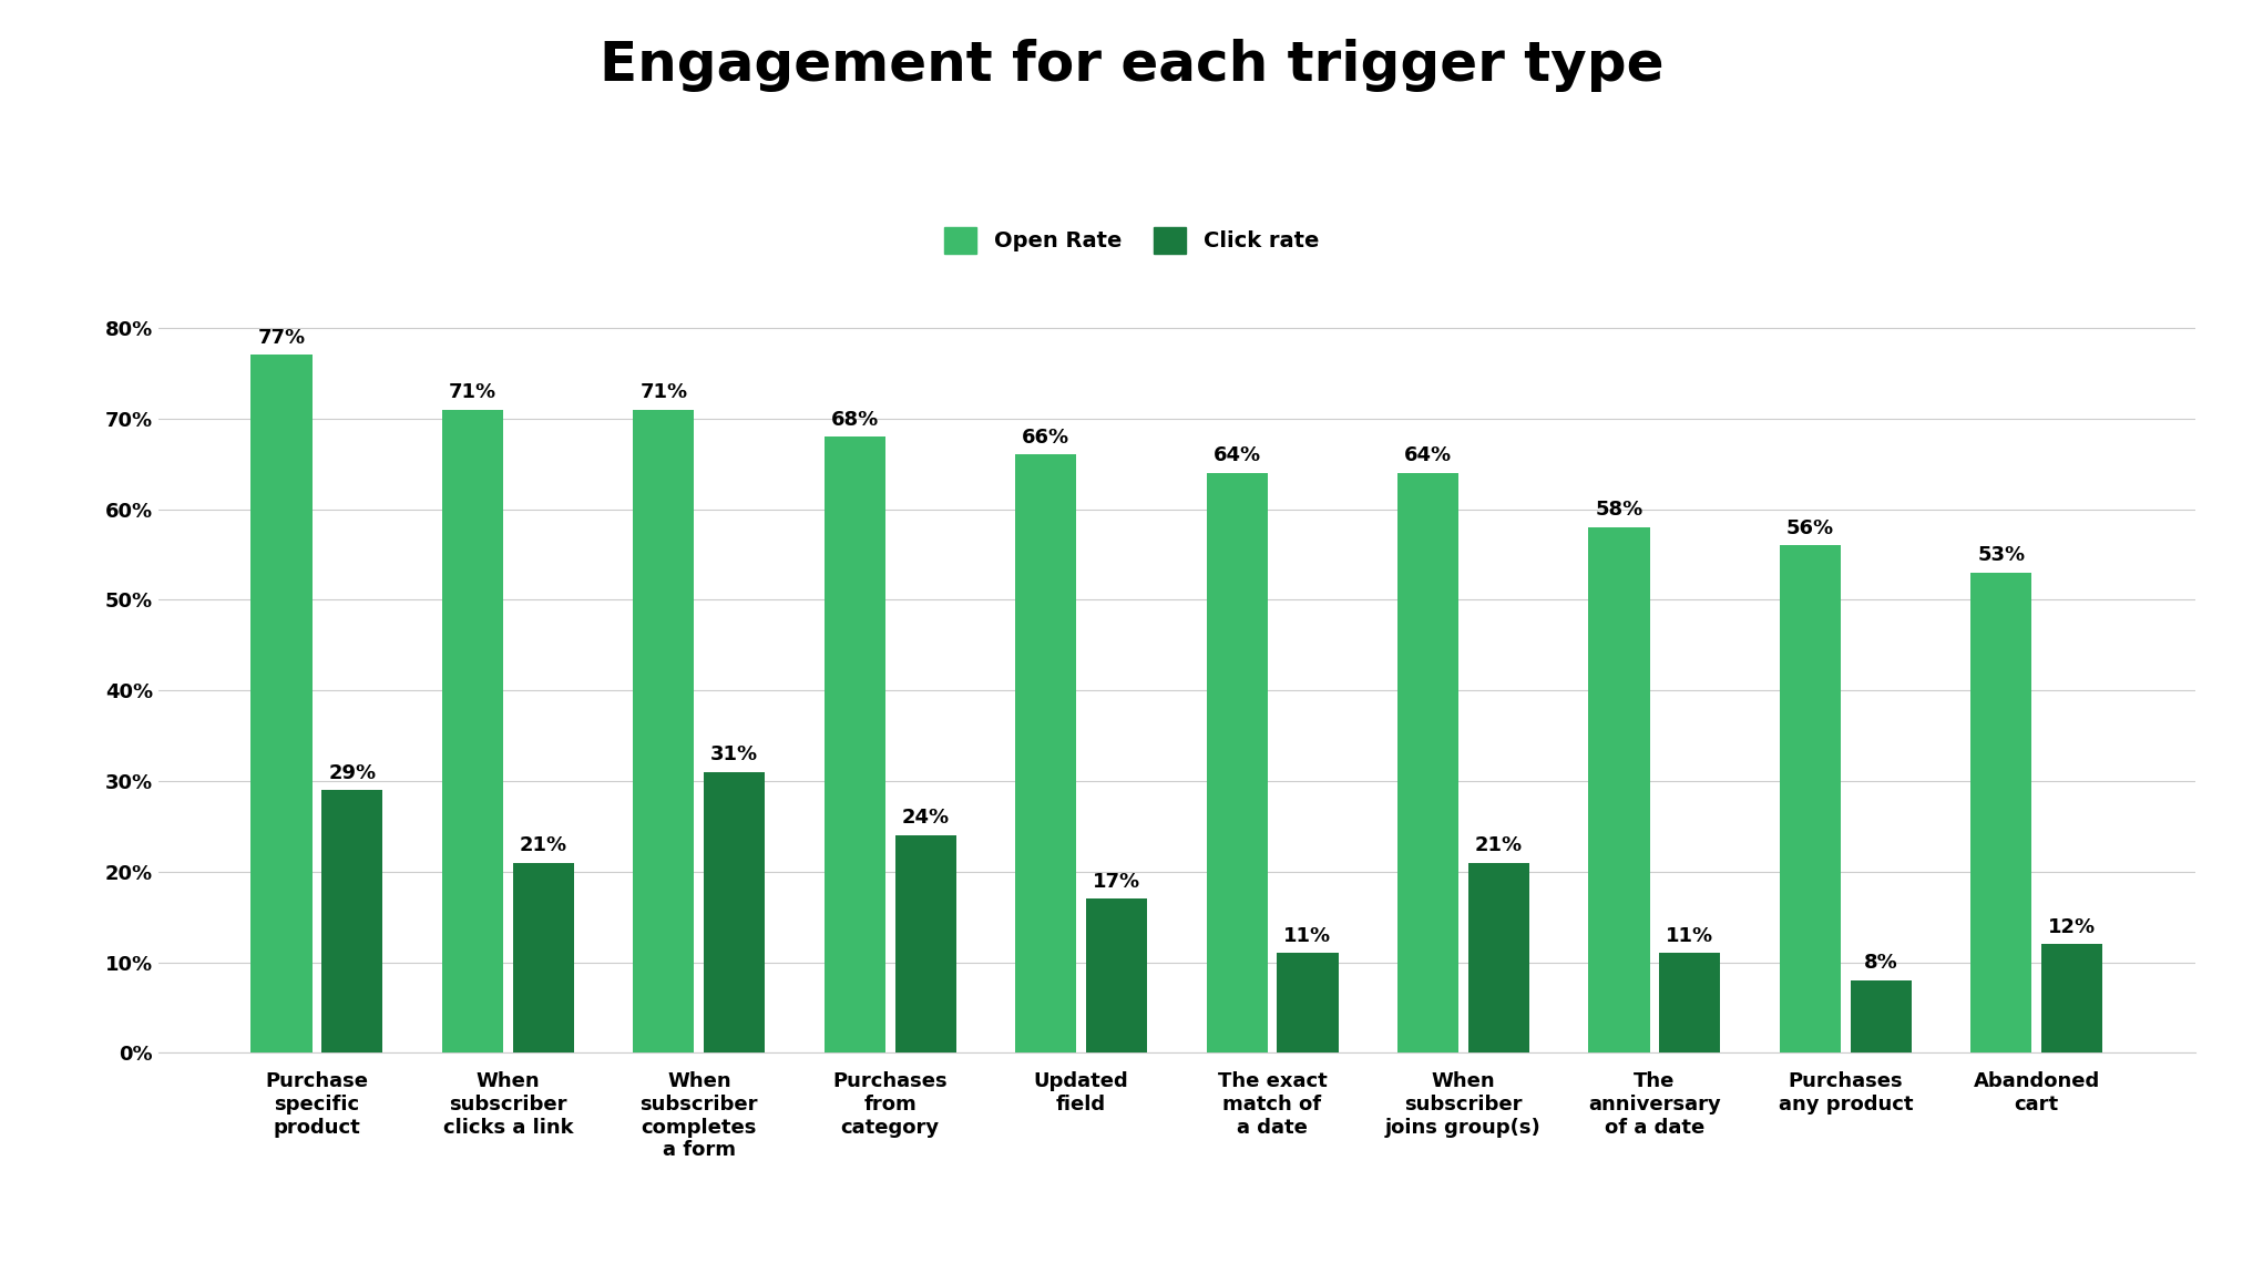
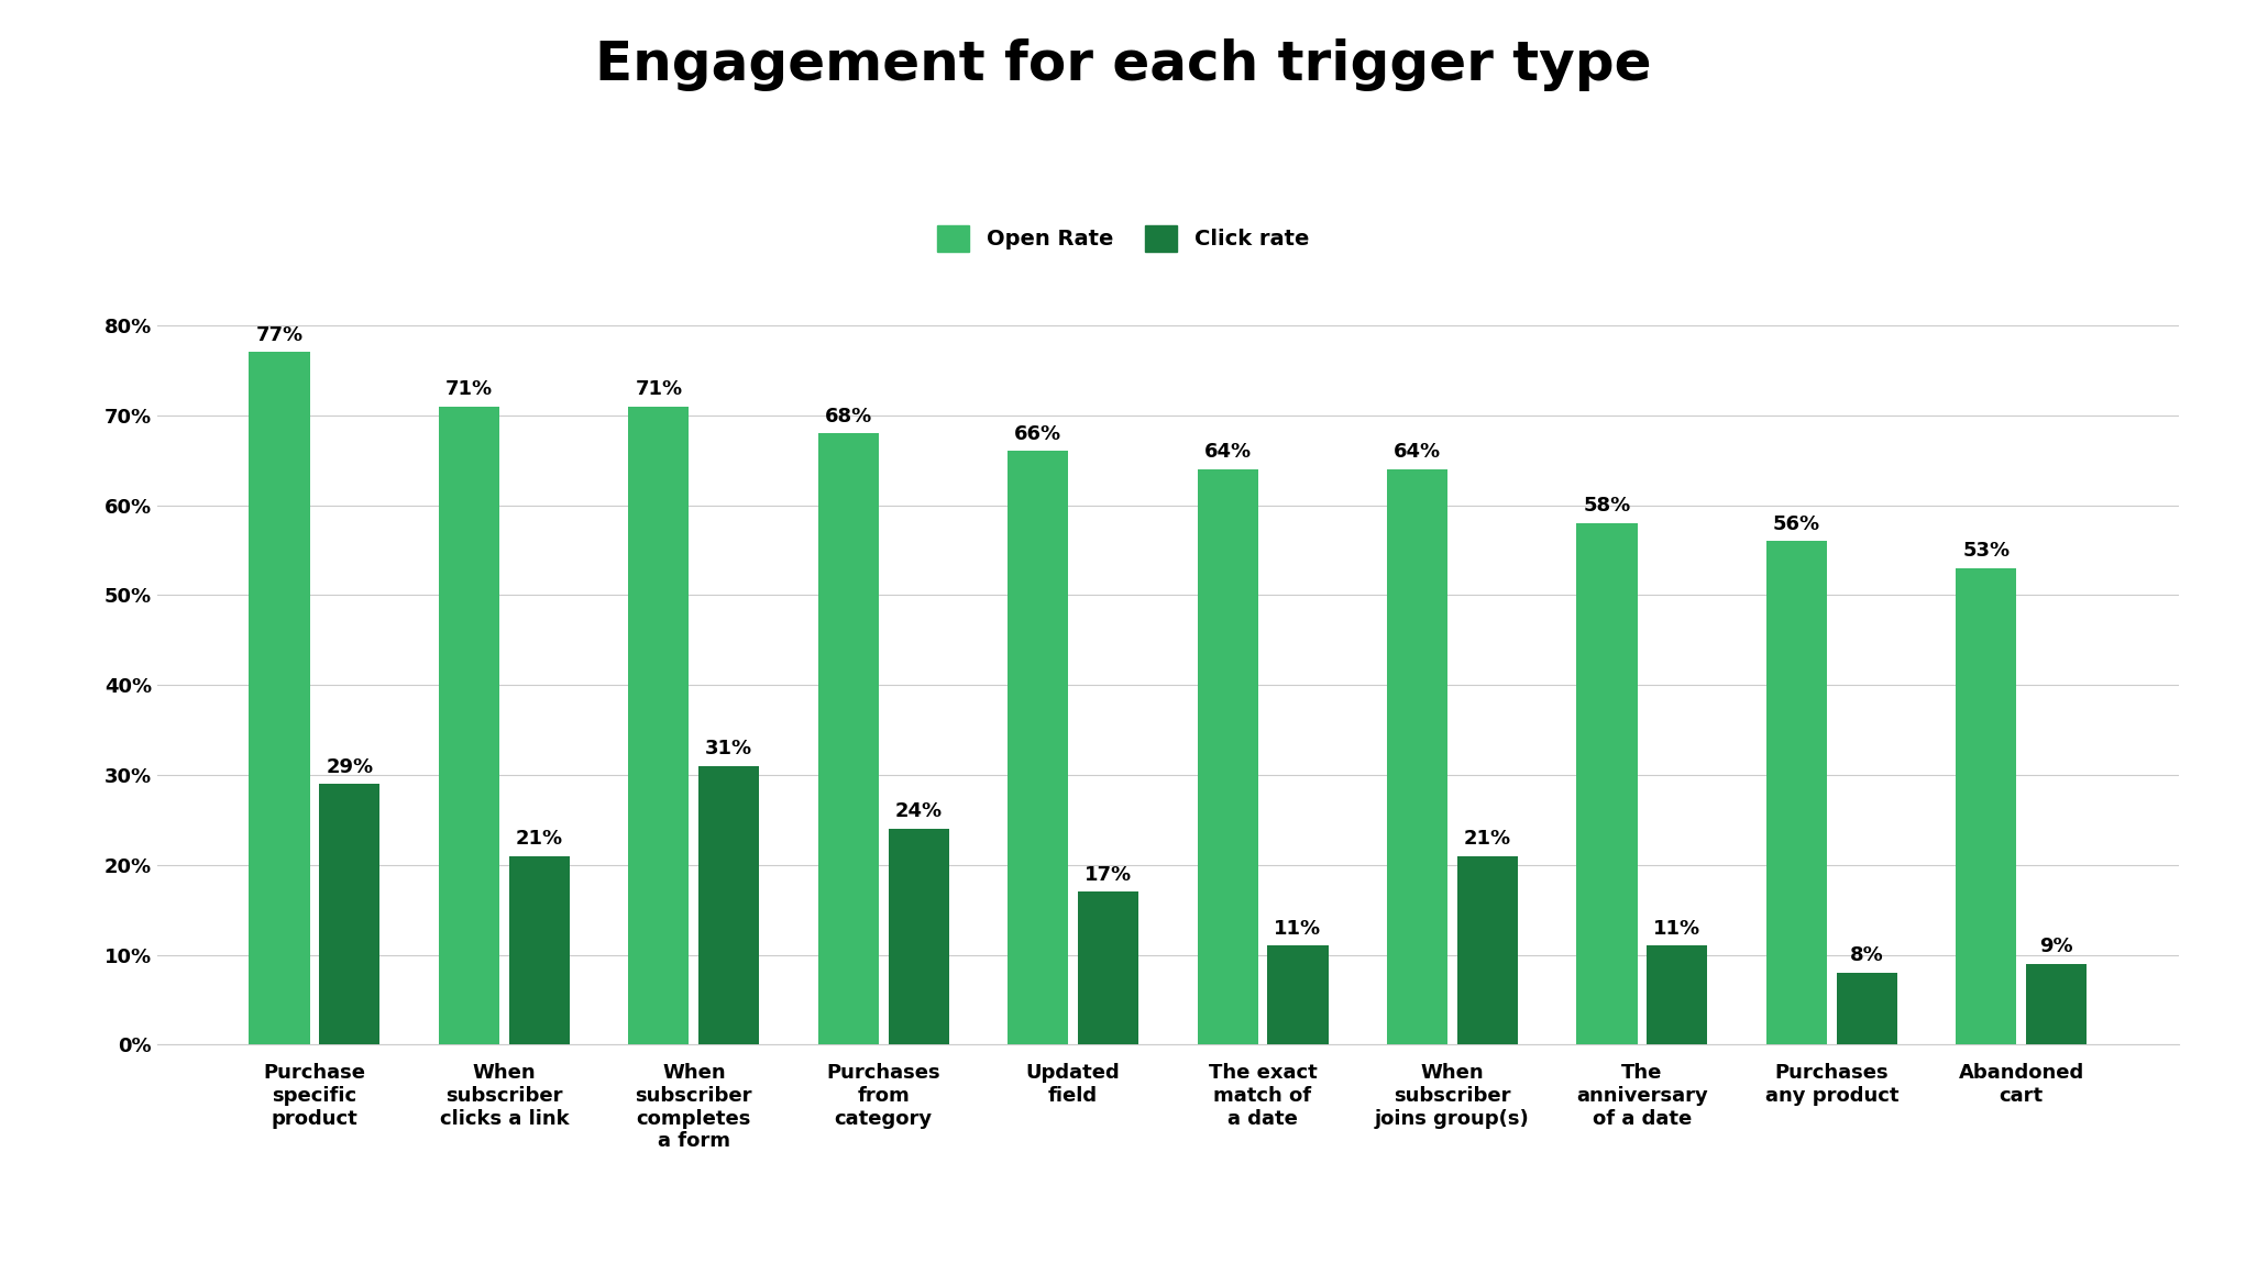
Click rate/Abandoned cart: 12% -> 9%
